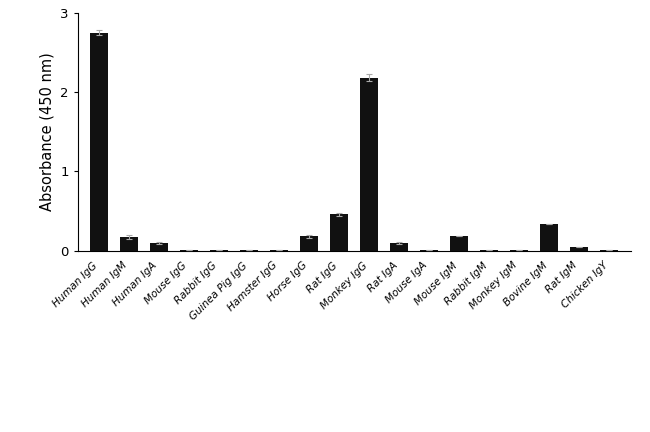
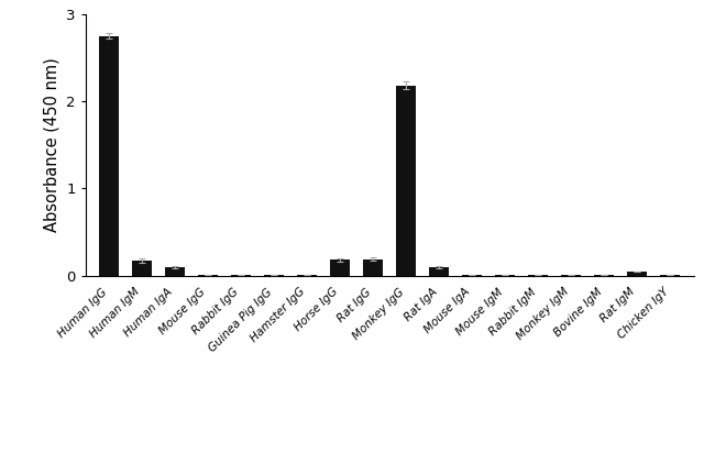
Rat IgG: 0.46 -> 0.19
Mouse IgM: 0.18 -> 0.00
Bovine IgM: 0.34 -> 0.00
